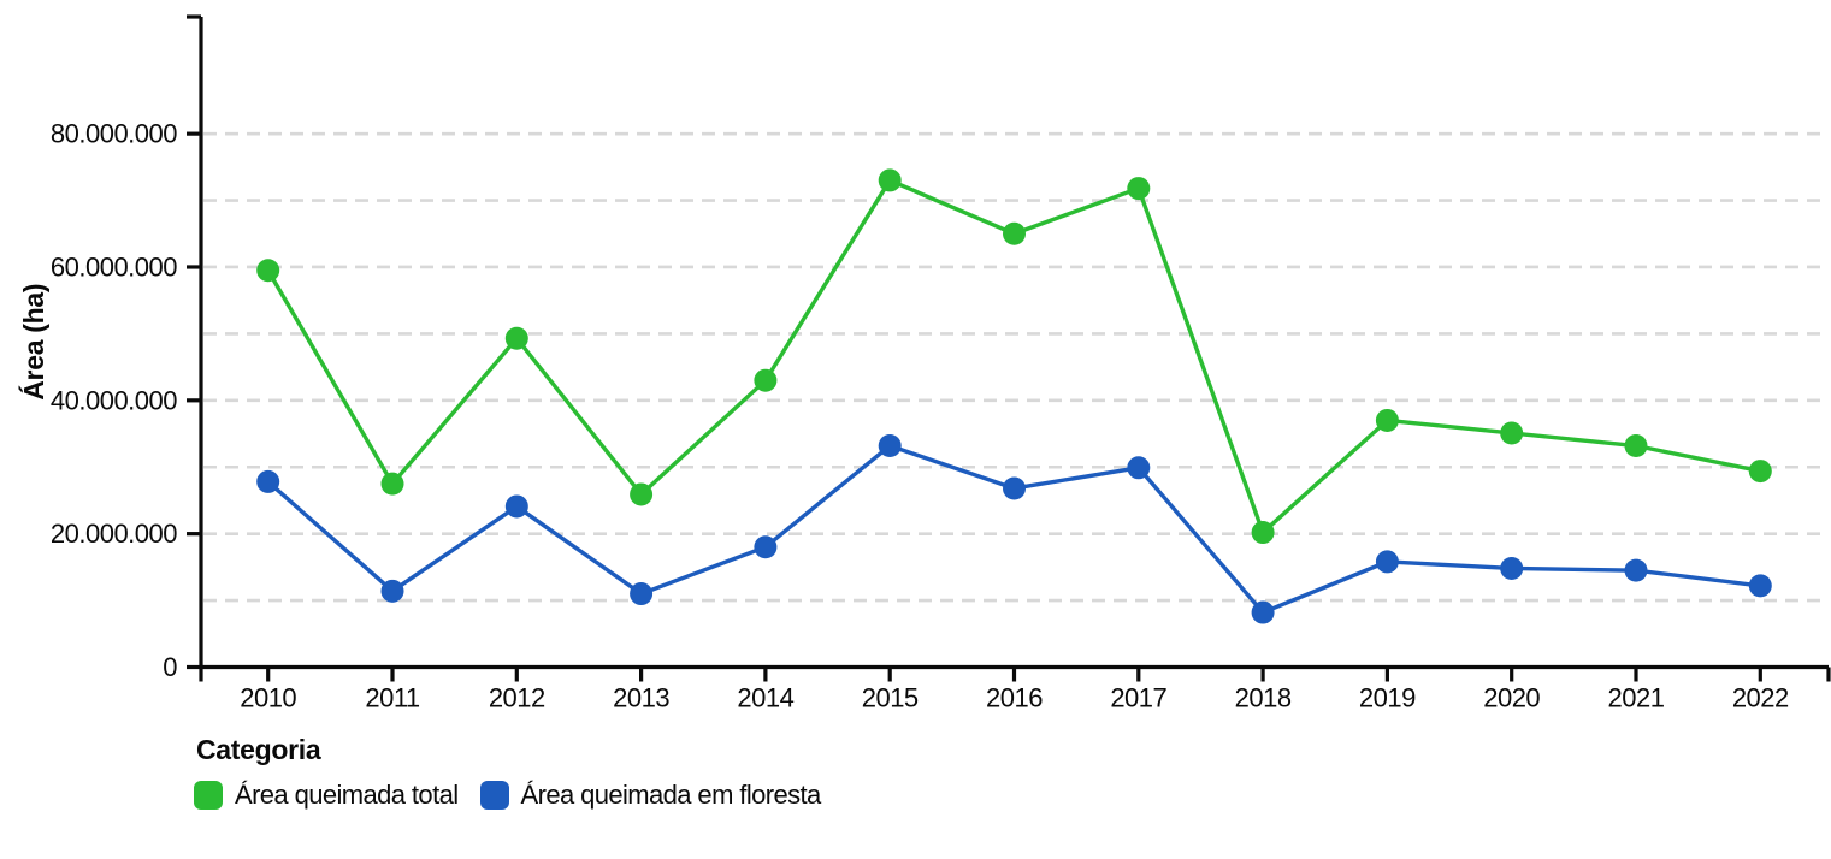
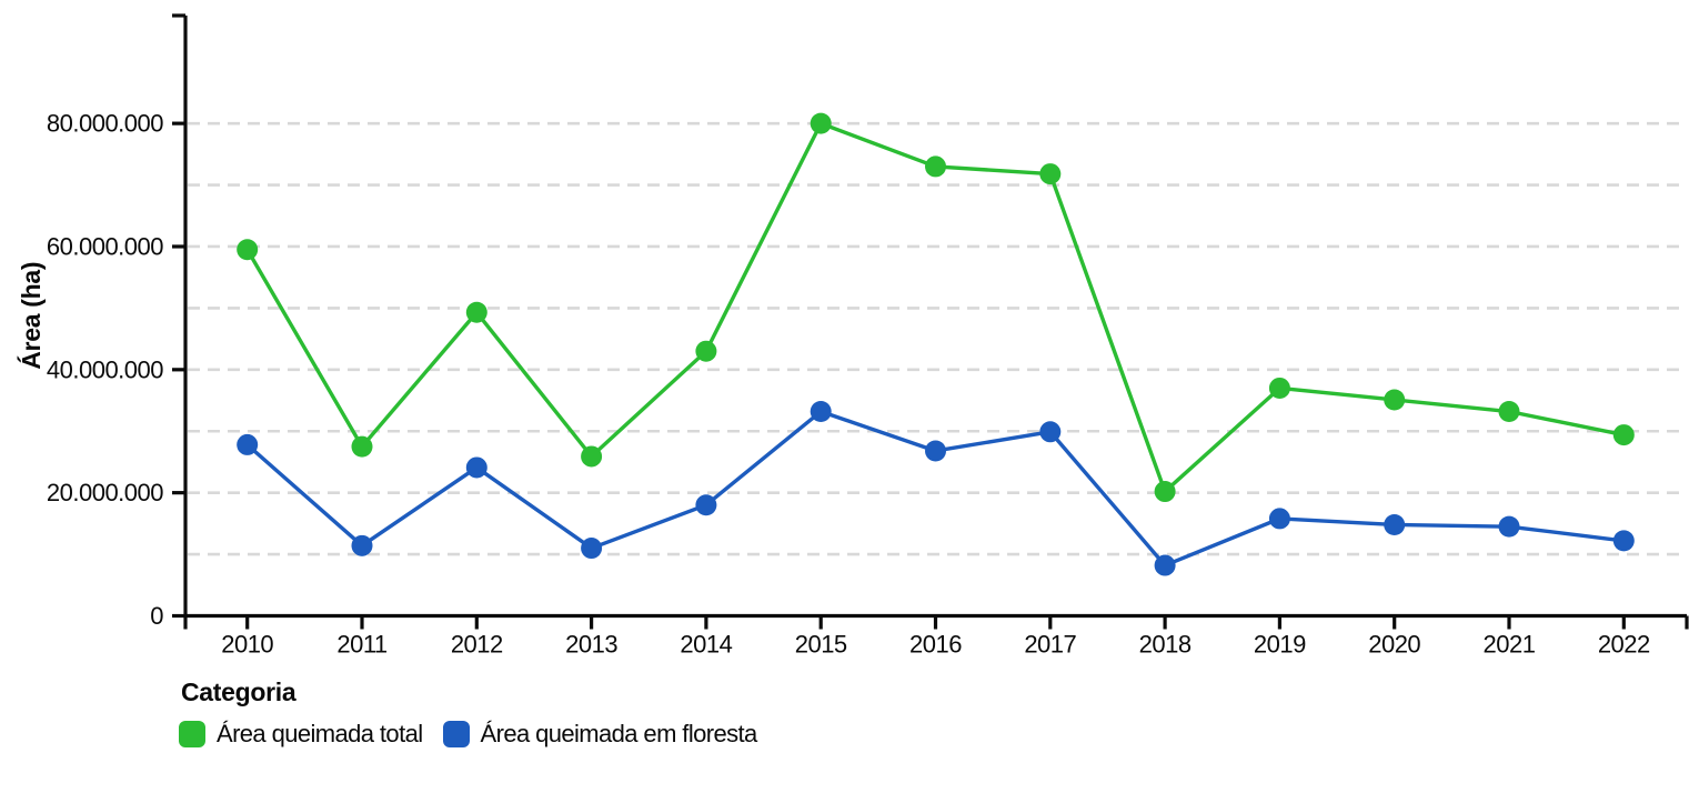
Área queimada total/2015: 73000000 -> 80000000
Área queimada total/2016: 65000000 -> 73000000
